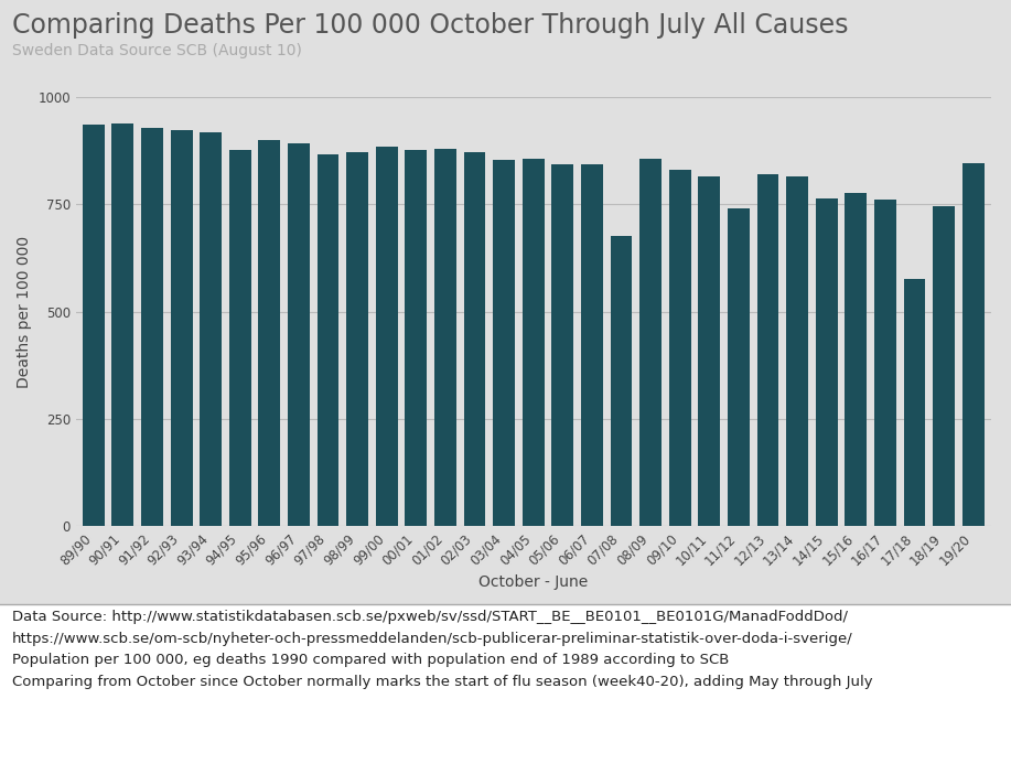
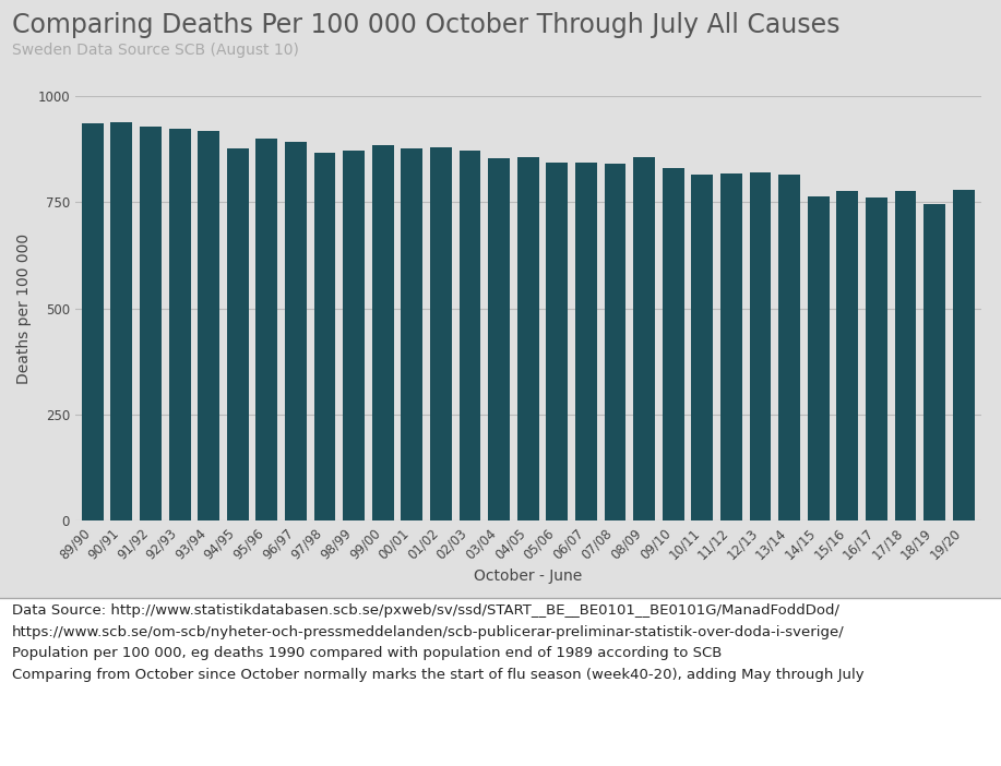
07/08: 675 -> 840
11/12: 740 -> 818
17/18: 575 -> 775
19/20: 845 -> 778
